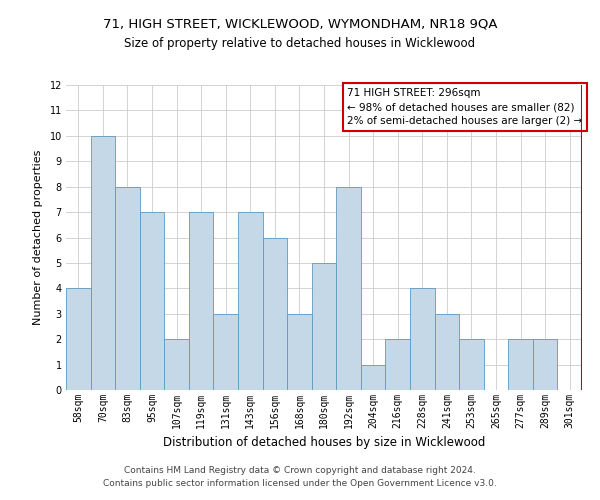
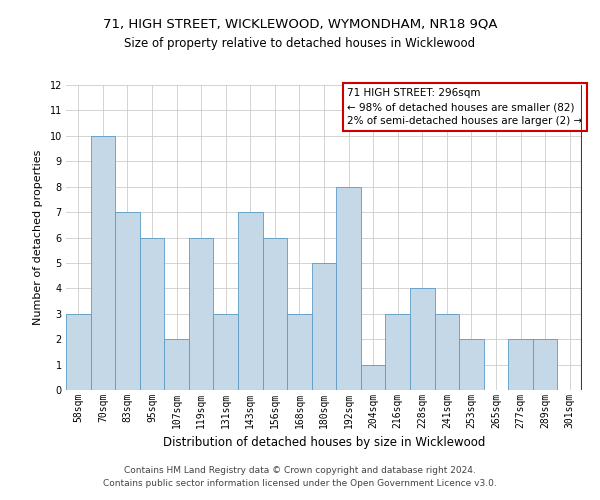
58sqm: 4 -> 3
83sqm: 8 -> 7
95sqm: 7 -> 6
119sqm: 7 -> 6
216sqm: 2 -> 3
